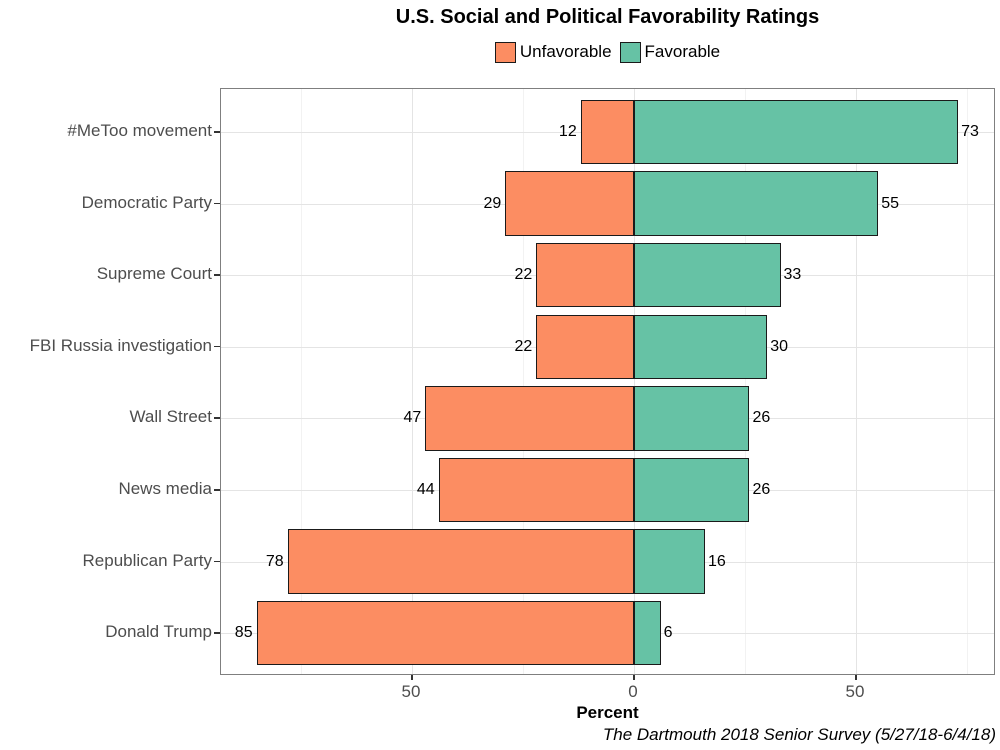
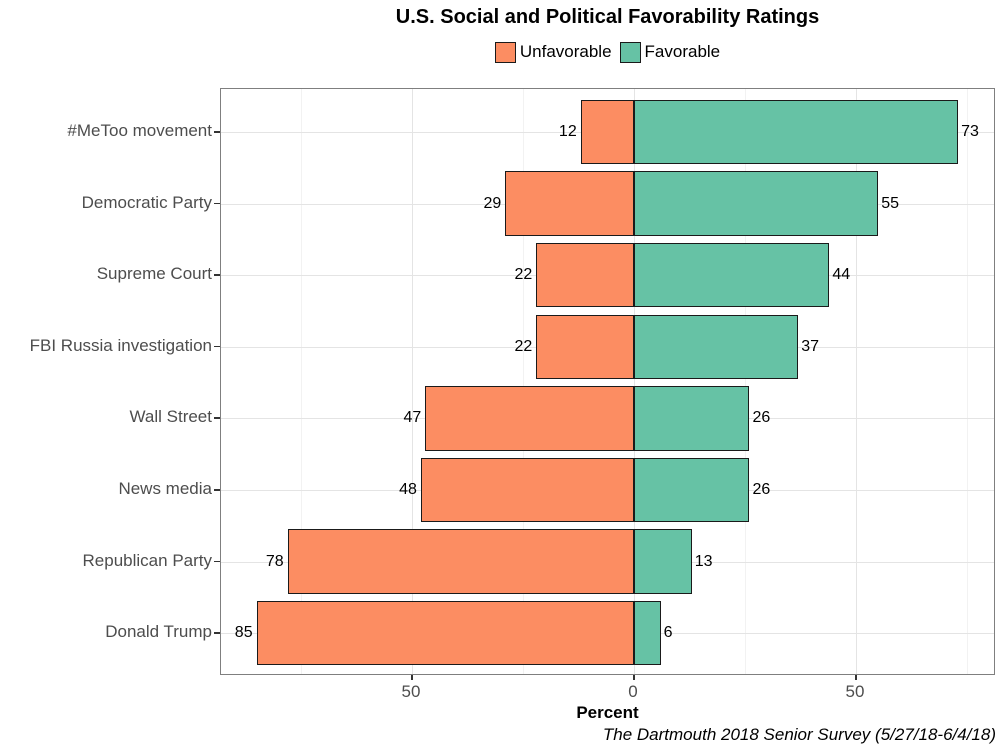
Favorable/Supreme Court: 33 -> 44
Favorable/FBI Russia investigation: 30 -> 37
Unfavorable/News media: 44 -> 48
Favorable/Republican Party: 16 -> 13
